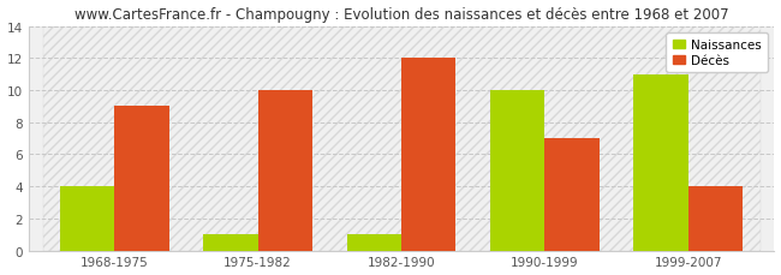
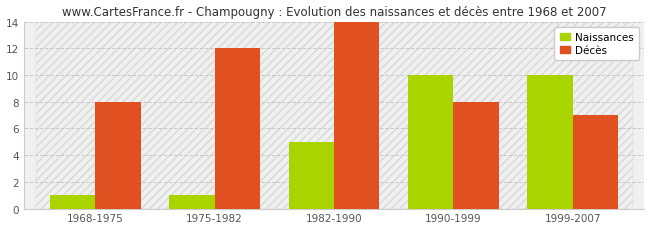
Naissances/1968-1975: 4 -> 1
Décès/1968-1975: 9 -> 8
Décès/1975-1982: 10 -> 12
Naissances/1982-1990: 1 -> 5
Décès/1982-1990: 12 -> 14
Décès/1990-1999: 7 -> 8
Naissances/1999-2007: 11 -> 10
Décès/1999-2007: 4 -> 7
